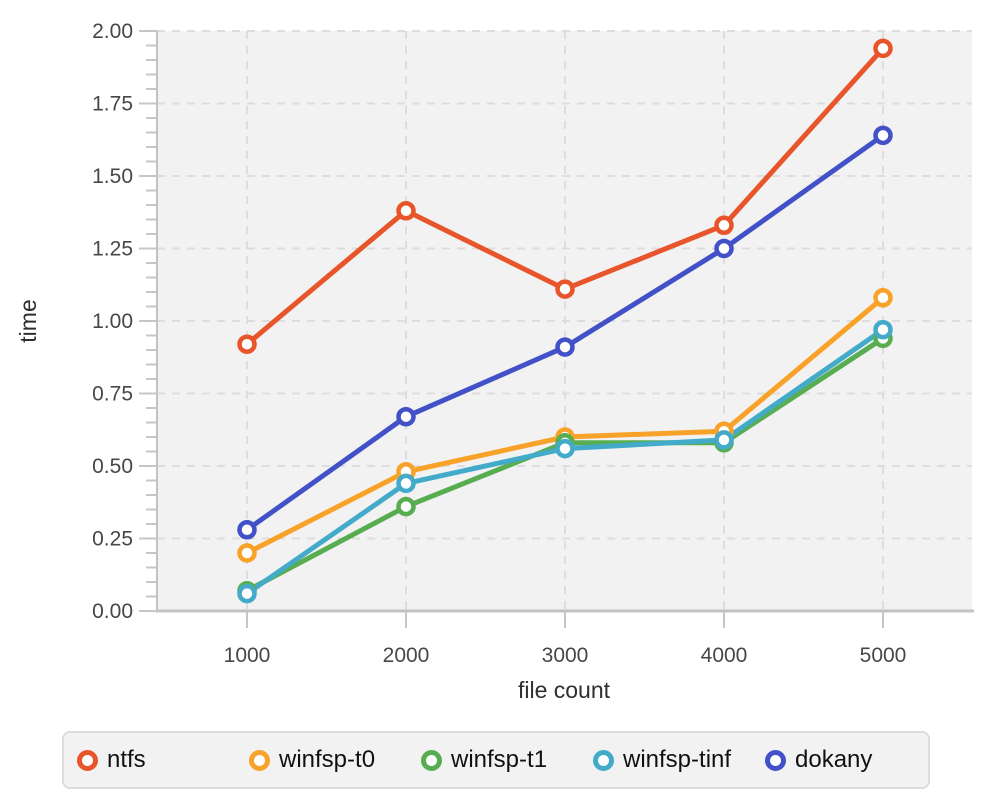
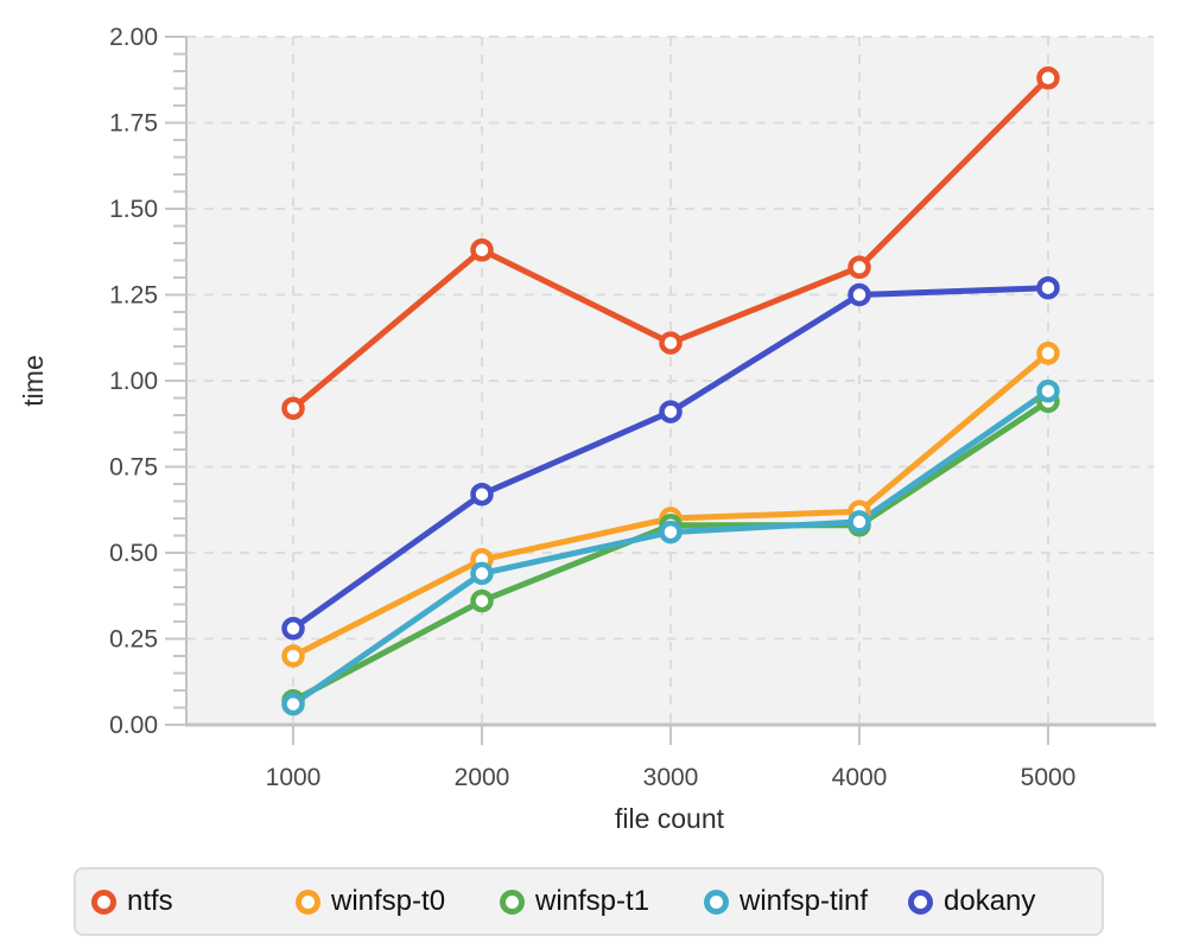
ntfs/5000: 1.94 -> 1.88
dokany/5000: 1.64 -> 1.27
